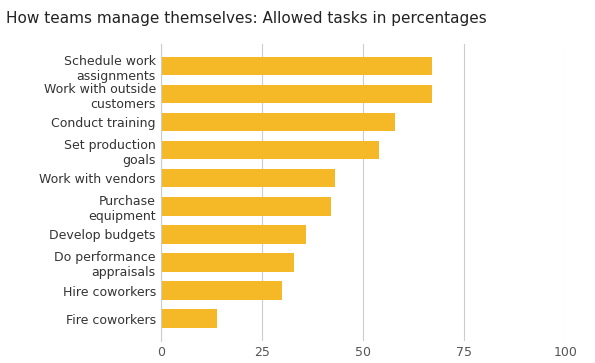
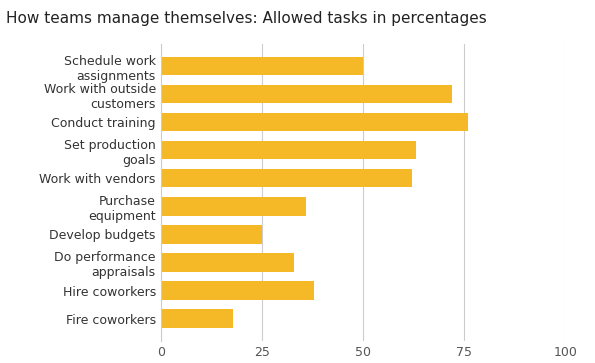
Schedule work assignments: 67 -> 50
Work with outside customers: 67 -> 72
Conduct training: 58 -> 76
Set production goals: 54 -> 63
Work with vendors: 43 -> 62
Purchase equipment: 42 -> 36
Develop budgets: 36 -> 25
Hire coworkers: 30 -> 38
Fire coworkers: 14 -> 18
